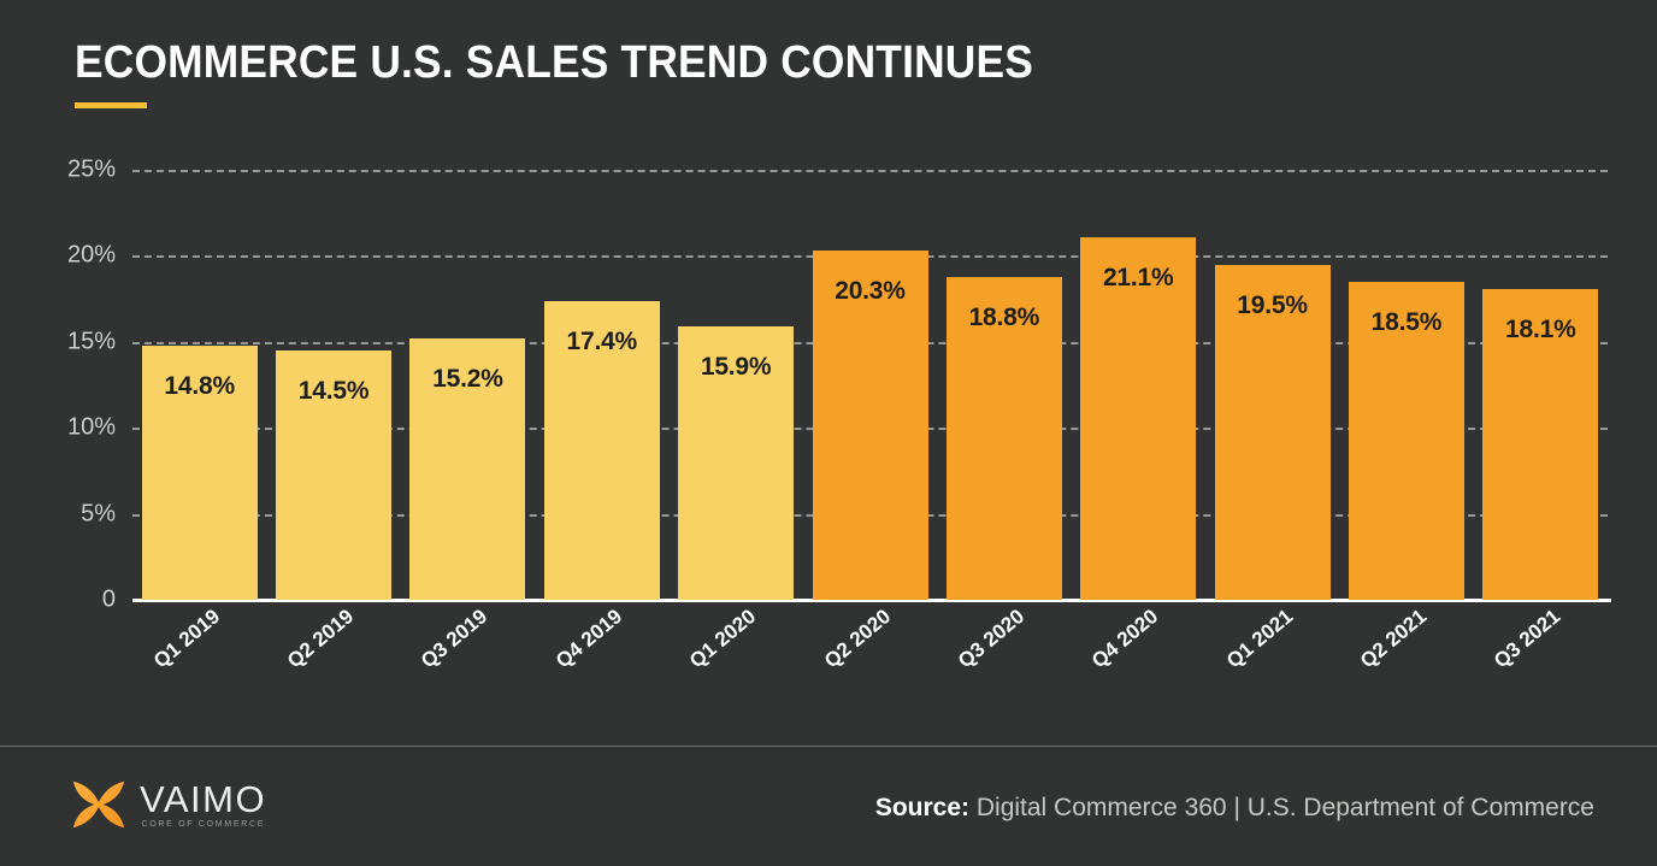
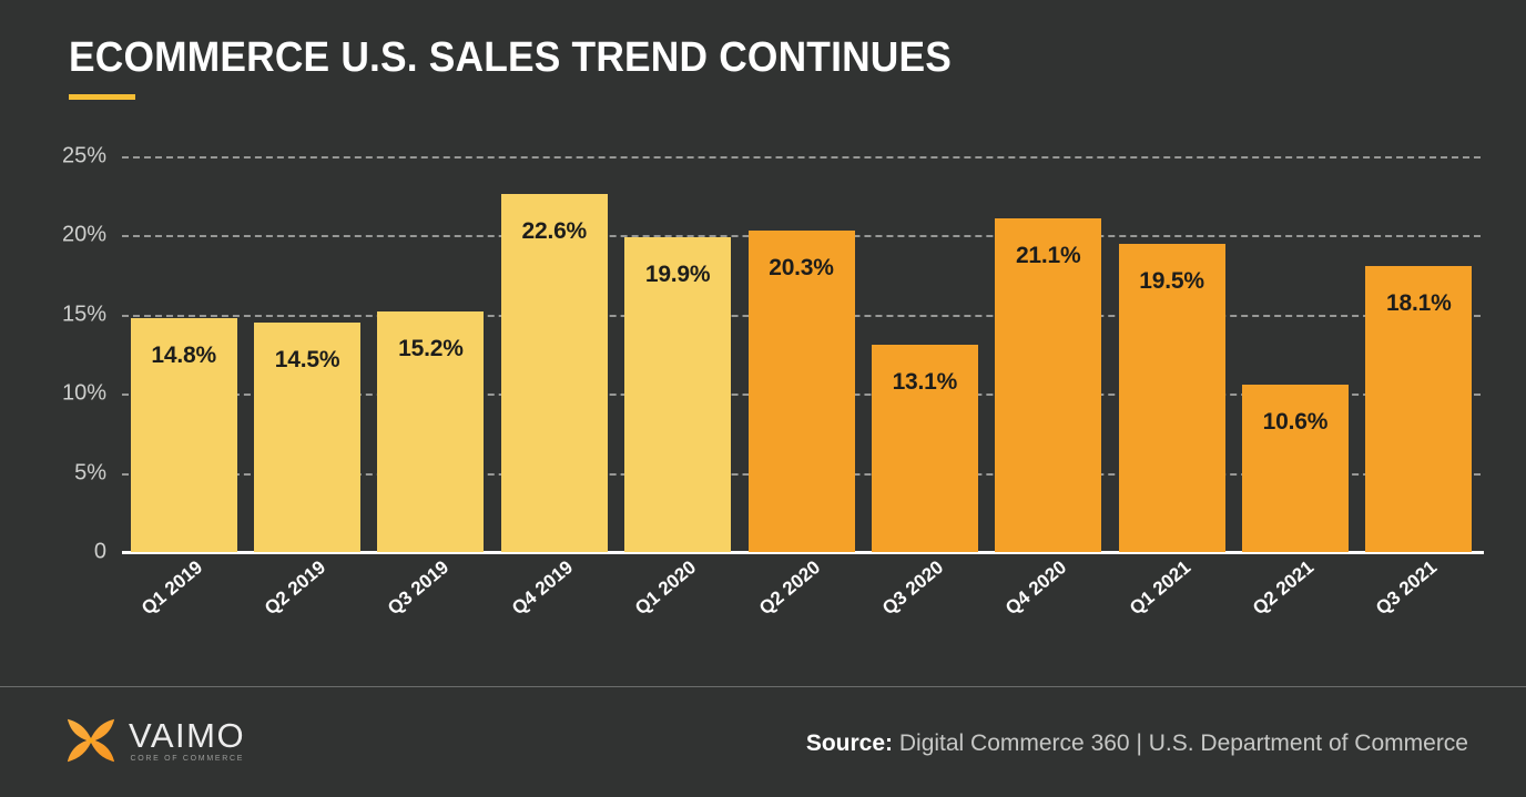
Q4 2019: 17.4% -> 22.6%
Q1 2020: 15.9% -> 19.9%
Q3 2020: 18.8% -> 13.1%
Q2 2021: 18.5% -> 10.6%
